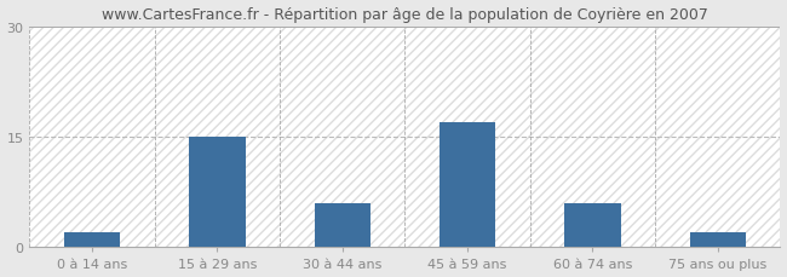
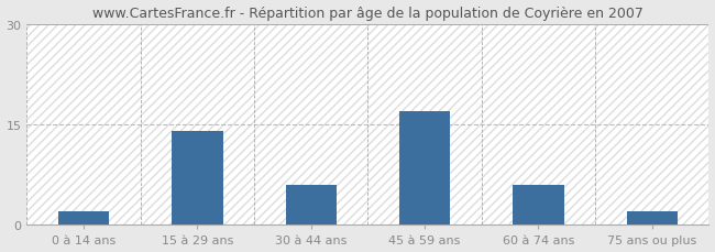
15 à 29 ans: 15 -> 14
